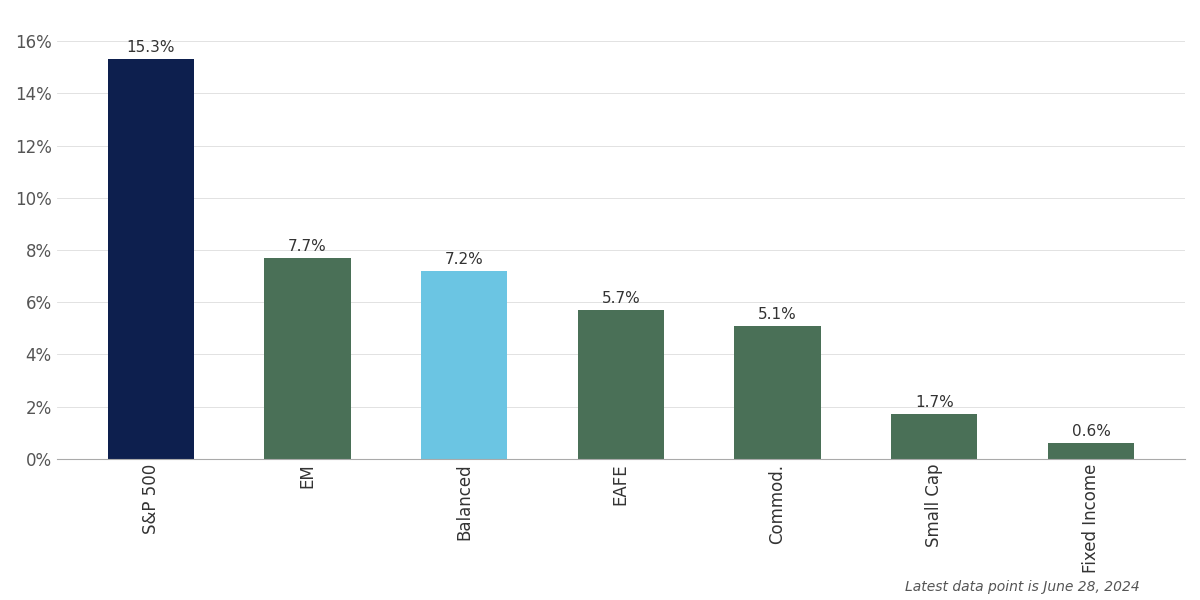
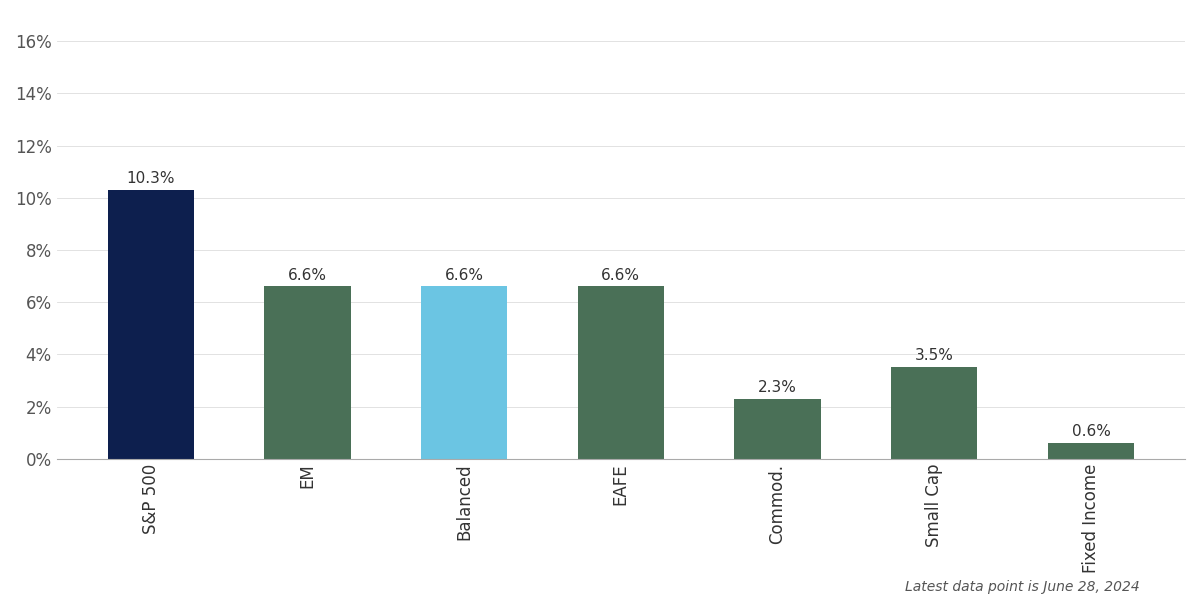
S&P 500: 15.3% -> 10.3%
EM: 7.7% -> 6.6%
Balanced: 7.2% -> 6.6%
EAFE: 5.7% -> 6.6%
Commod.: 5.1% -> 2.3%
Small Cap: 1.7% -> 3.5%
